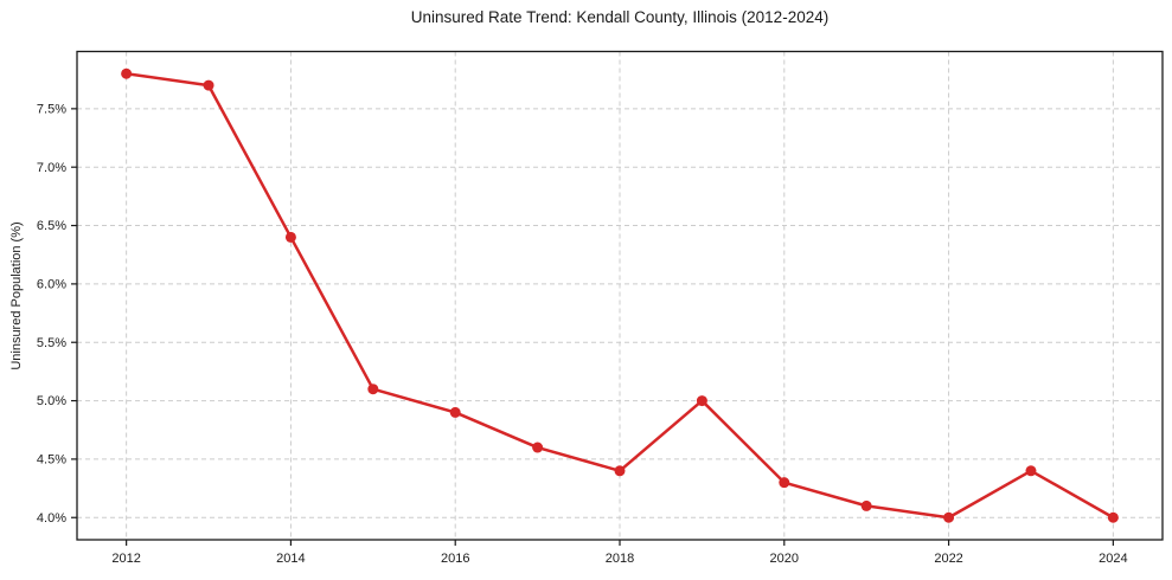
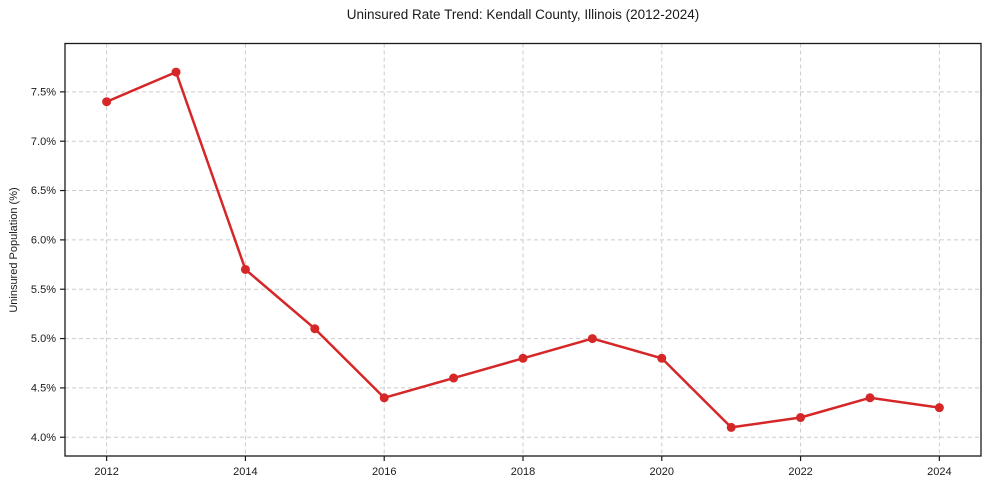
2012: 7.8% -> 7.4%
2014: 6.4% -> 5.7%
2016: 4.9% -> 4.4%
2018: 4.4% -> 4.8%
2020: 4.3% -> 4.8%
2022: 4.0% -> 4.2%
2024: 4.0% -> 4.3%
